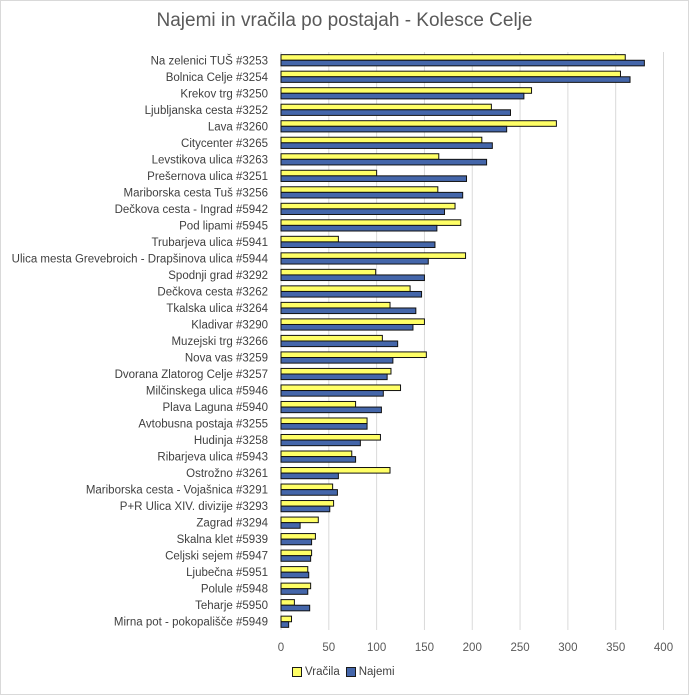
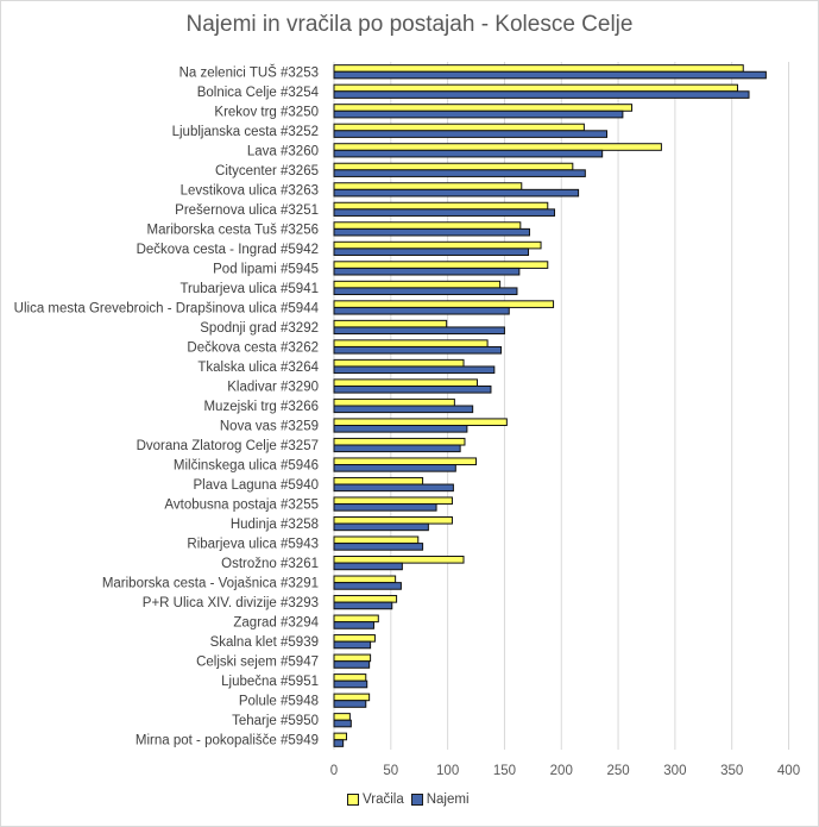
Vračila/Prešernova ulica #3251: 100 -> 190
Najemi/Mariborska cesta Tuš #3256: 190 -> 170
Vračila/Trubarjeva ulica #5941: 60 -> 150
Vračila/Kladivar #3290: 150 -> 130
Vračila/Avtobusna postaja #3255: 90 -> 100
Najemi/Zagrad #3294: 20 -> 40
Najemi/Teharje #5950: 30 -> 20
